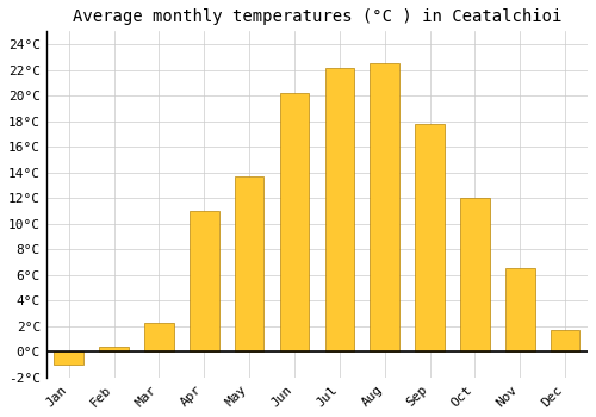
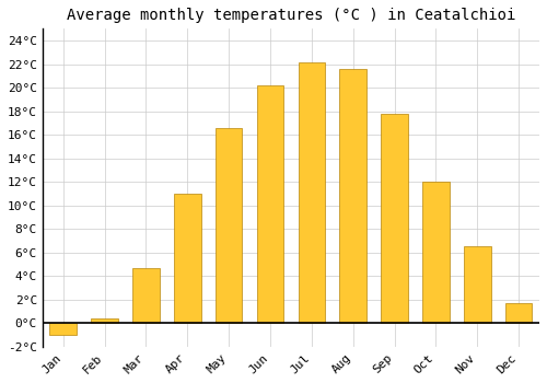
Mar: 2.3°C -> 4.7°C
May: 13.7°C -> 16.6°C
Aug: 22.5°C -> 21.6°C
